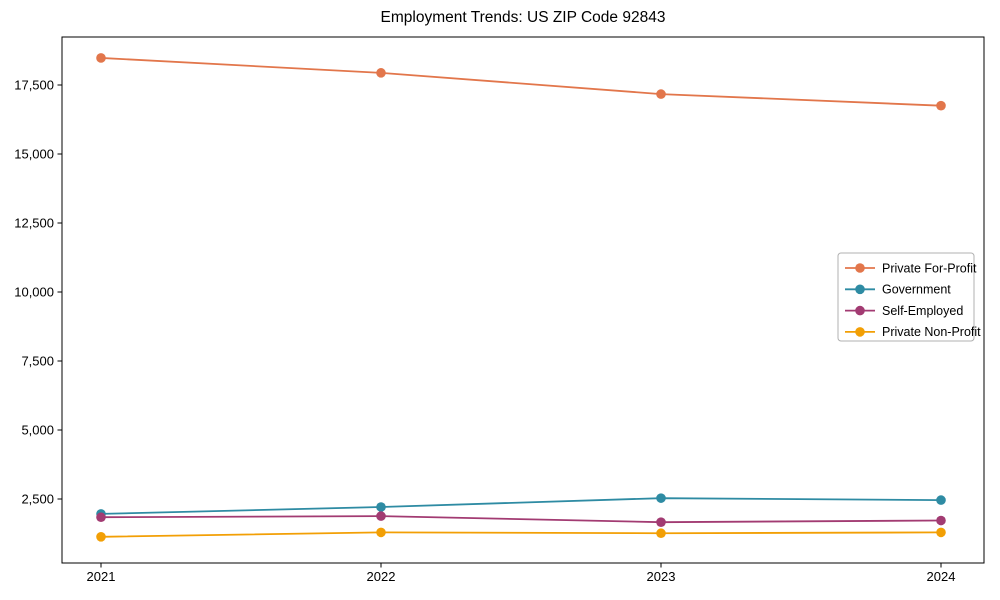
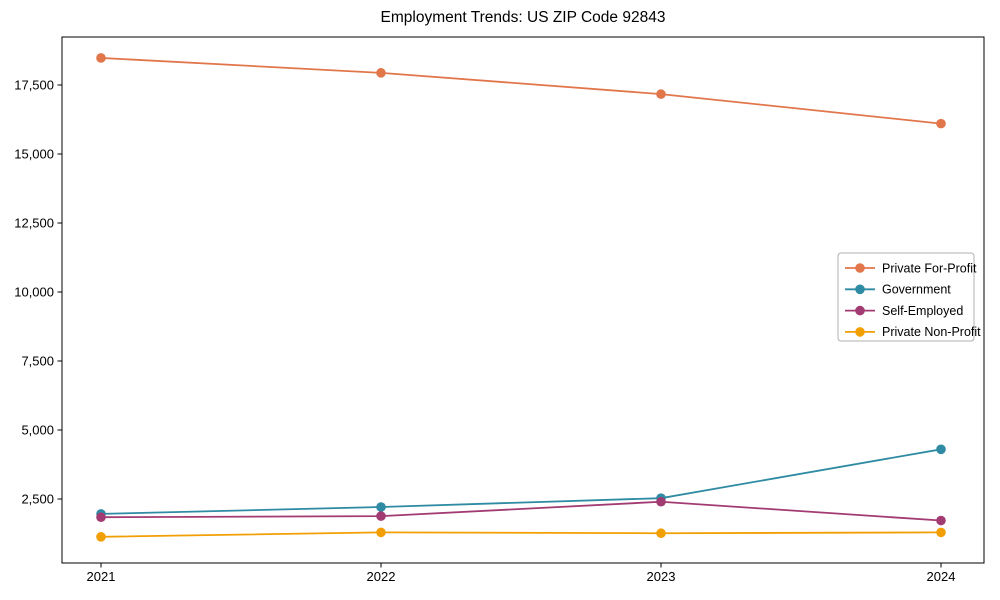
Self-Employed/2023: 1700 -> 2400
Private For-Profit/2024: 16800 -> 16100
Government/2024: 2500 -> 4300
